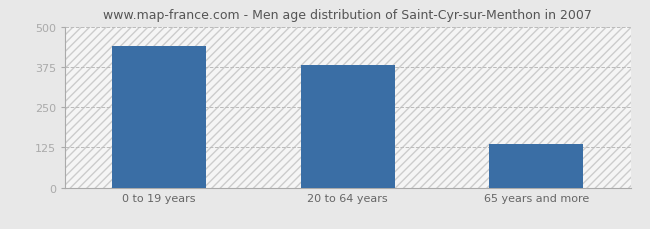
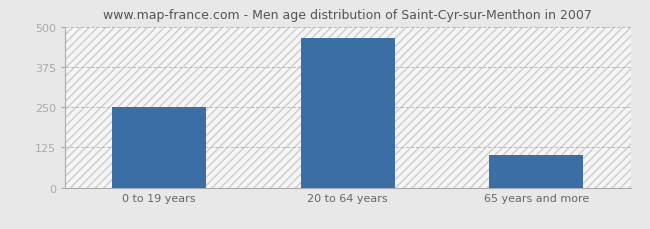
0 to 19 years: 440 -> 250
20 to 64 years: 380 -> 465
65 years and more: 135 -> 100
